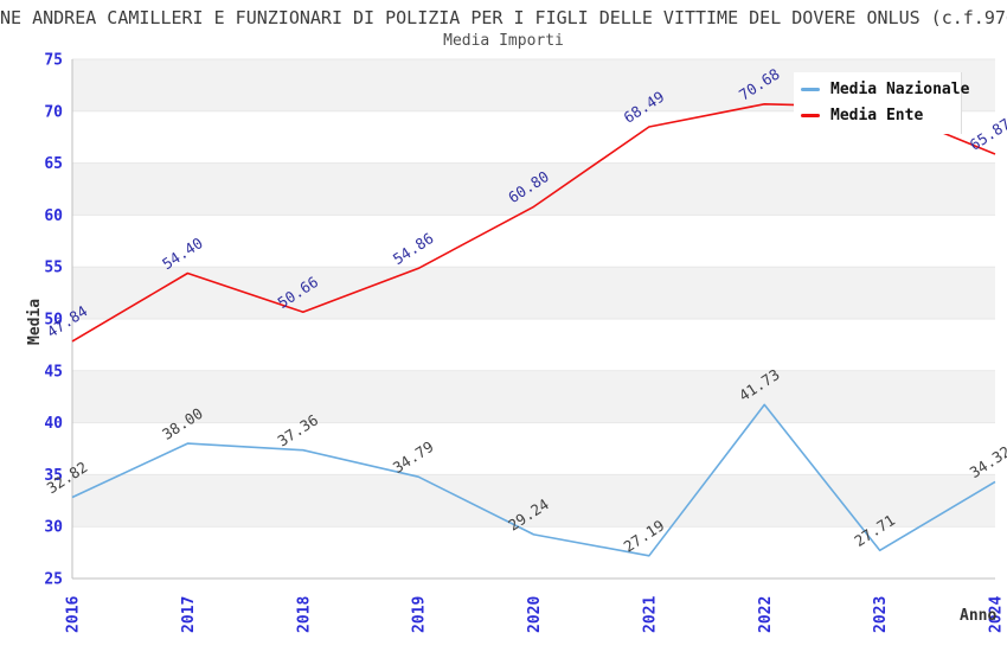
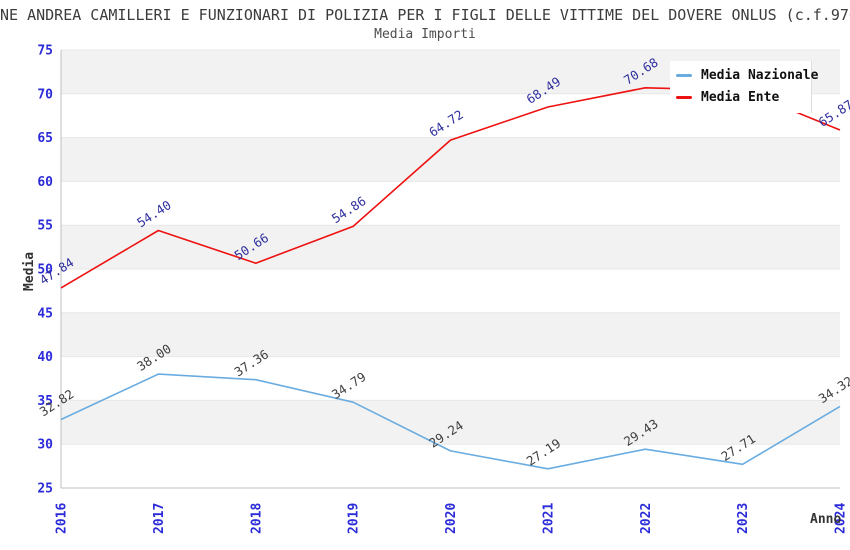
Media Ente/2020: 60.80 -> 64.72
Media Nazionale/2022: 41.73 -> 29.43
